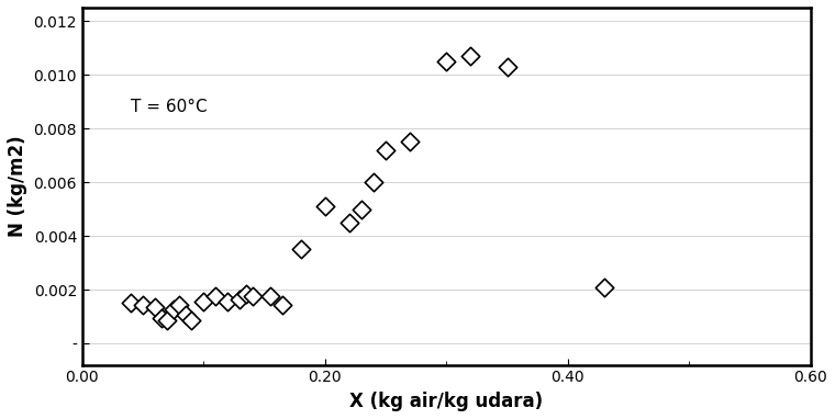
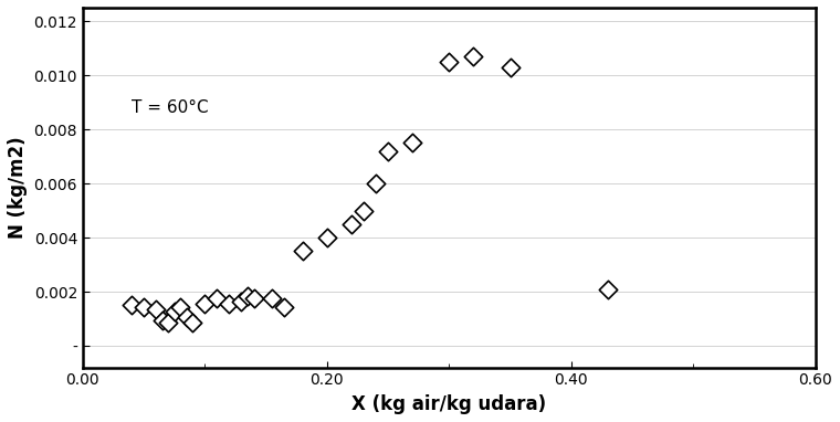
0.20: 0.00510 -> 0.00400
